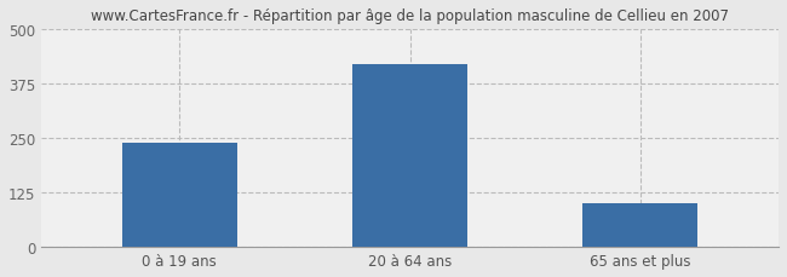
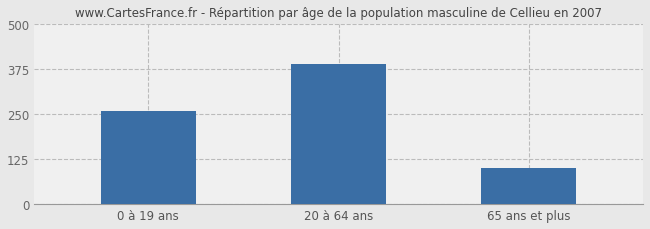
0 à 19 ans: 240 -> 260
20 à 64 ans: 420 -> 390
